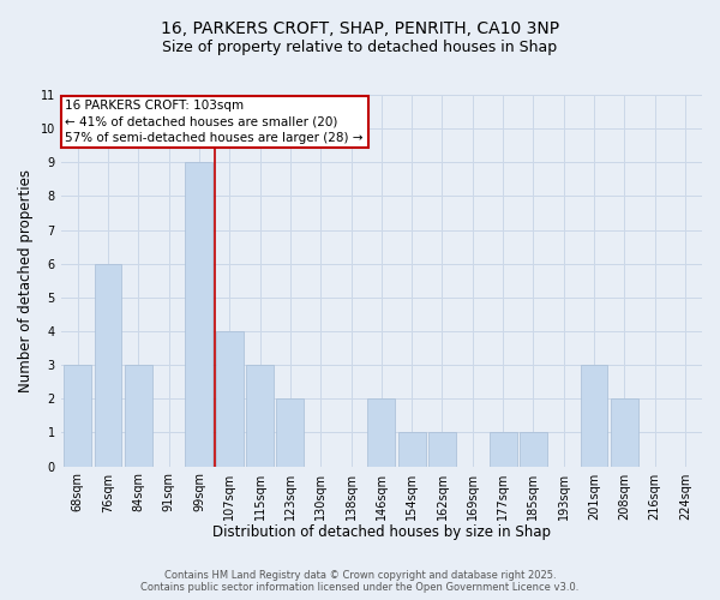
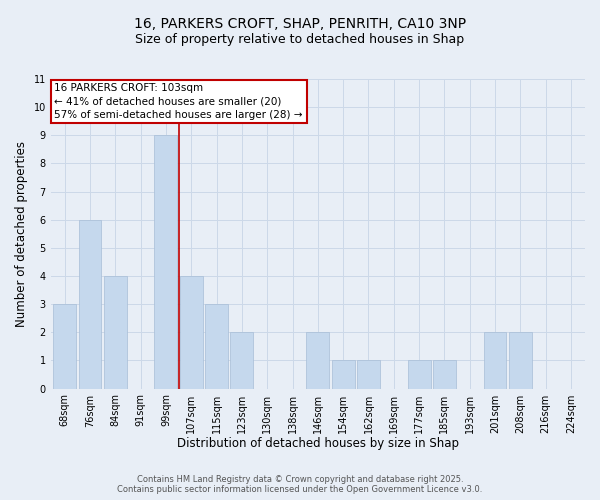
84sqm: 3 -> 4
201sqm: 3 -> 2
